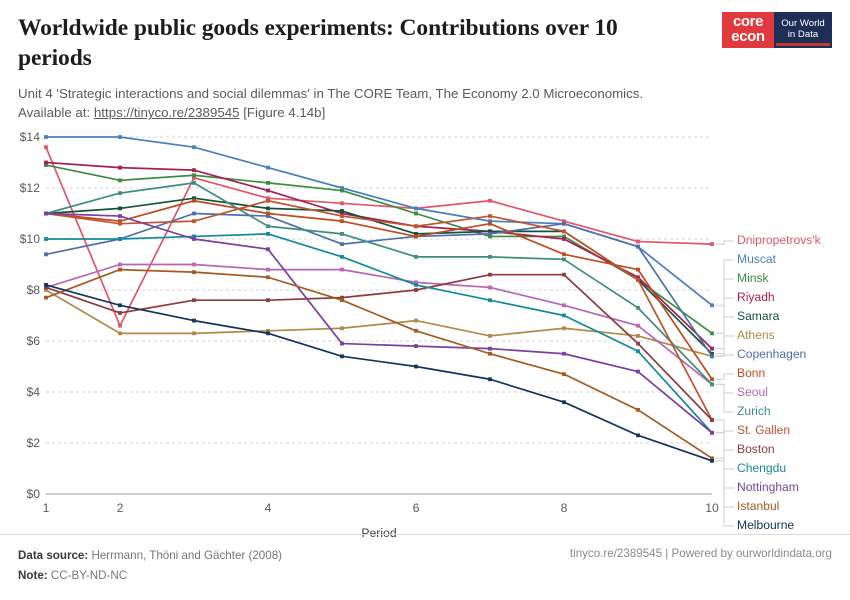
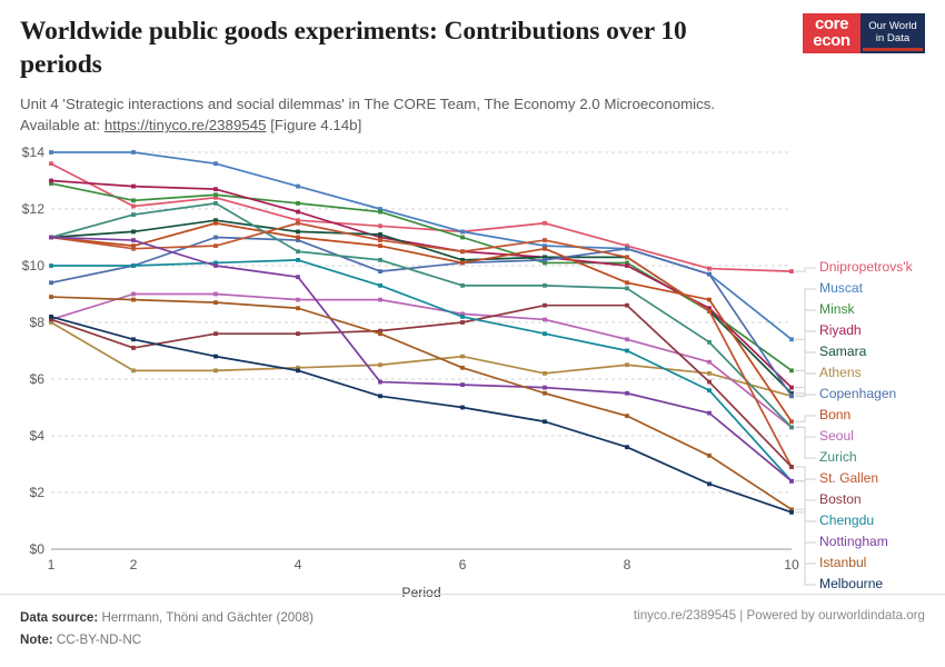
Istanbul/1: $7.7 -> $8.9
Dnipropetrovs'k/2: $6.6 -> $12.1
